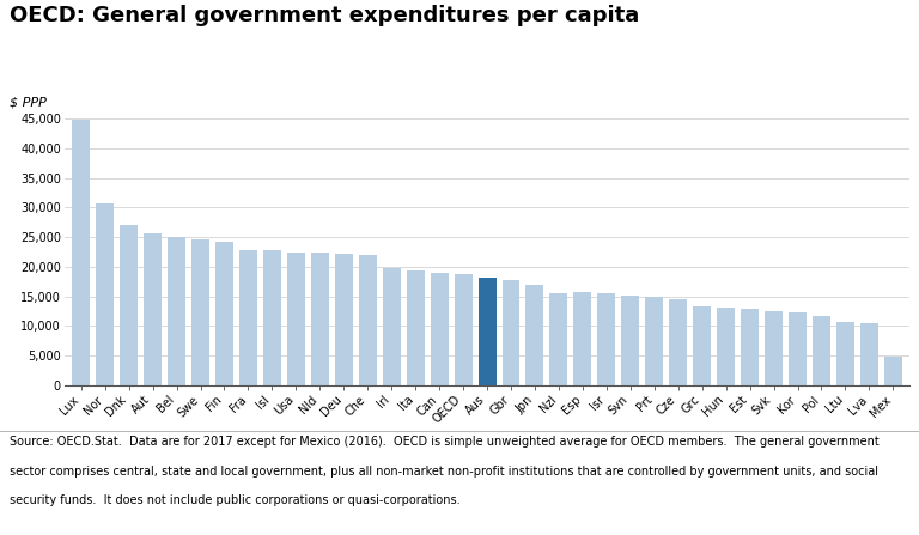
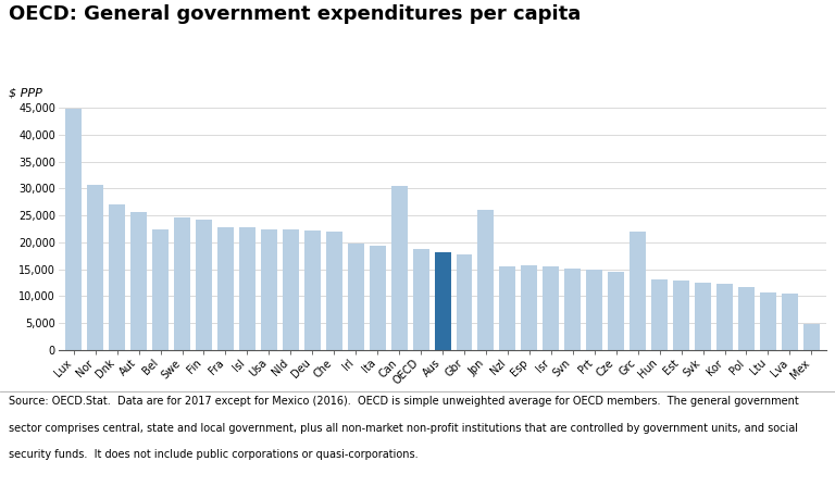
Bel: 25,000 -> 22,500
Can: 18,900 -> 30,500
Jpn: 16,900 -> 26,000
Grc: 13,300 -> 22,000
